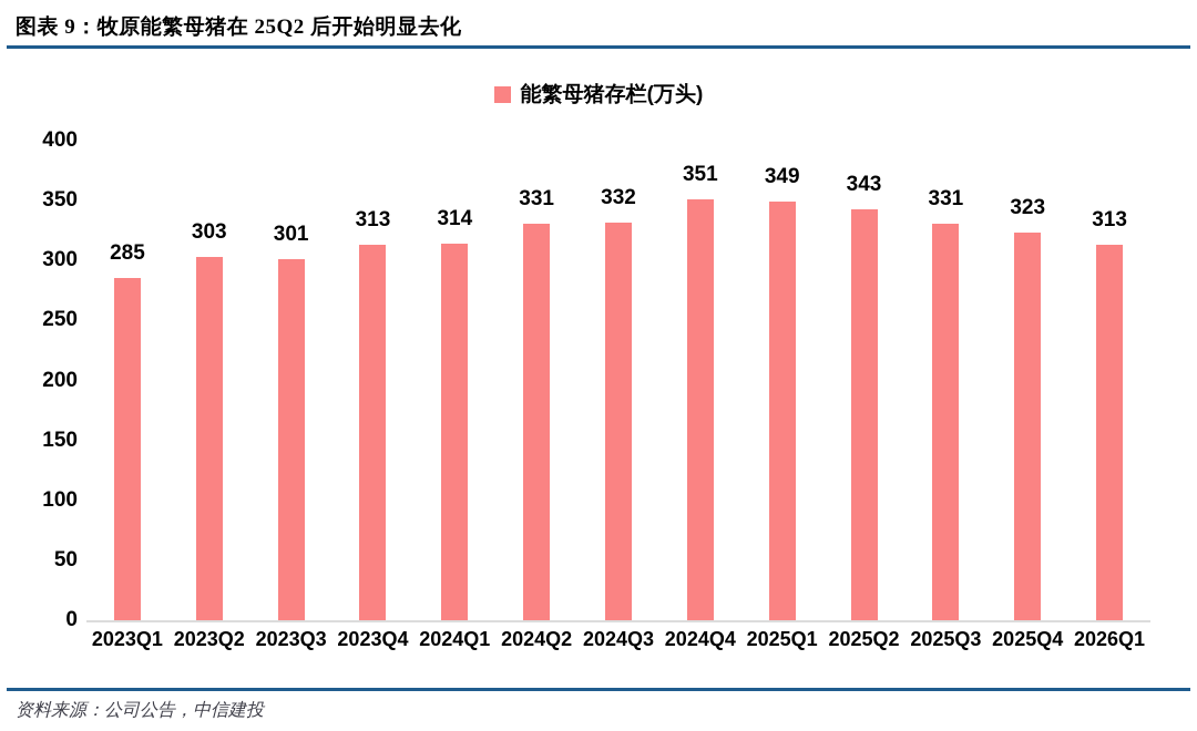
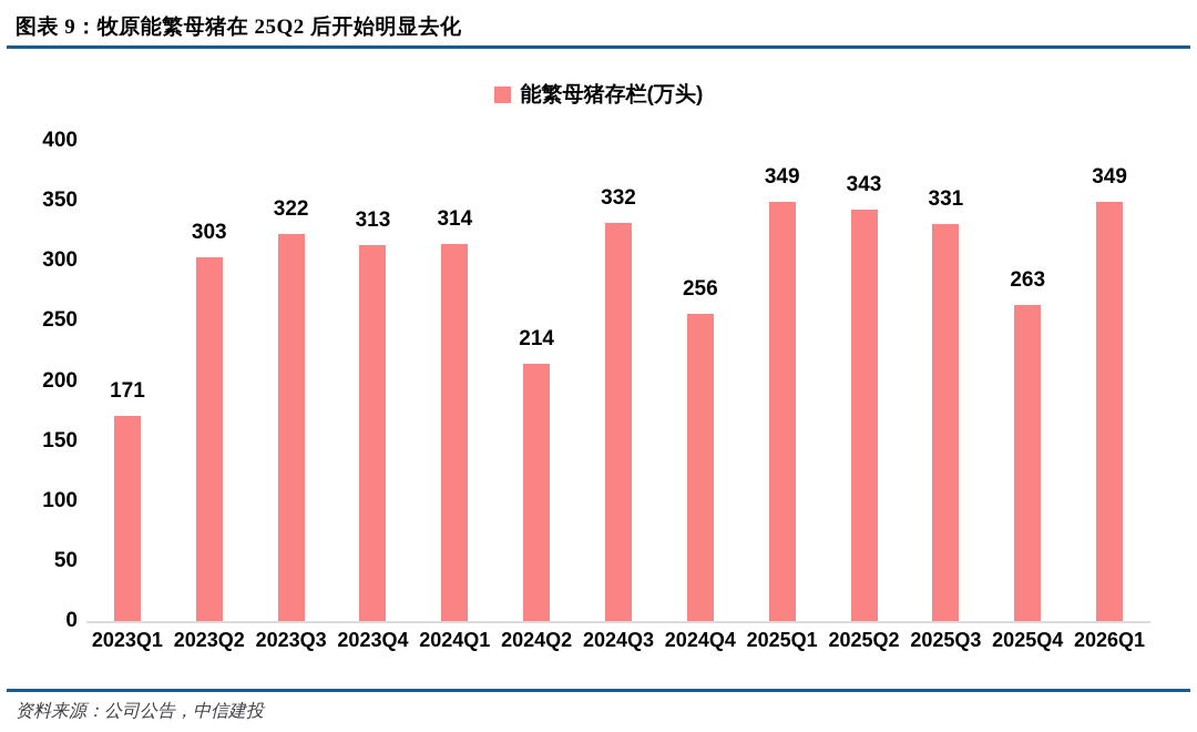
2023Q1: 285 -> 171
2023Q3: 301 -> 322
2024Q2: 331 -> 214
2024Q4: 351 -> 256
2025Q4: 323 -> 263
2026Q1: 313 -> 349
